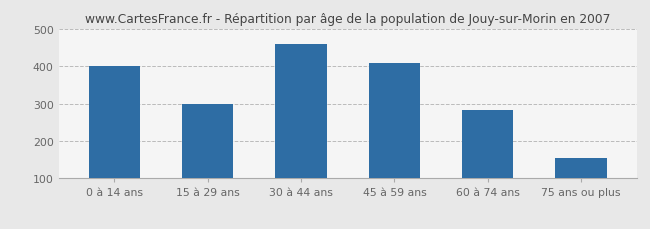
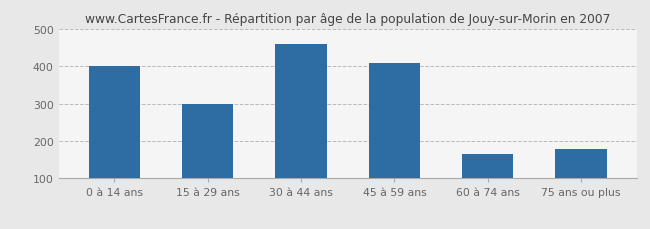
60 à 74 ans: 282 -> 165
75 ans ou plus: 155 -> 180
